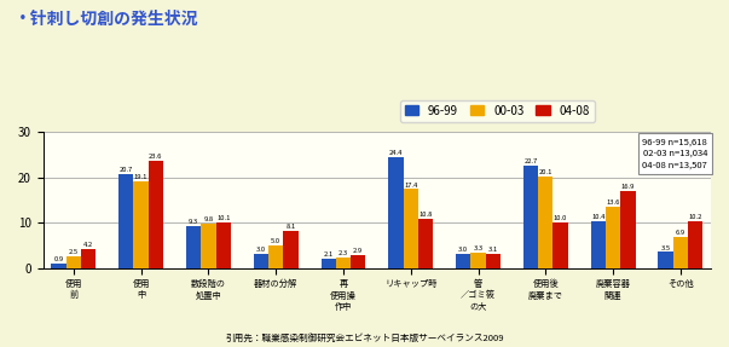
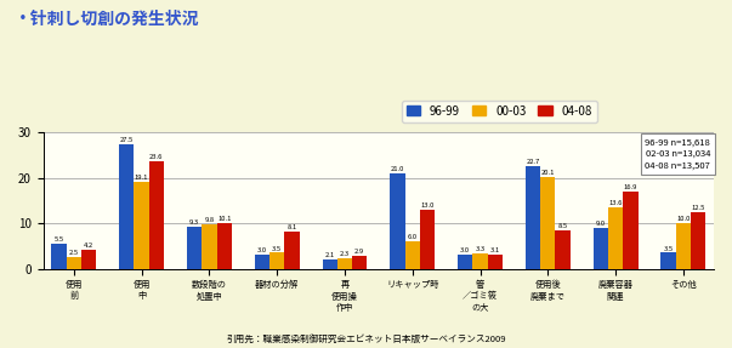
96-99/使用 前: 0.9 -> 5.5
96-99/使用 中: 20.7 -> 27.5
00-03/器材の分解: 5.0 -> 3.5
96-99/リキャップ時: 24.4 -> 21.0
00-03/リキャップ時: 17.4 -> 6.0
04-08/リキャップ時: 10.8 -> 13.0
04-08/使用後 廃棄まで: 10.0 -> 8.5
96-99/廃棄容器 関連: 10.4 -> 9.0
00-03/その他: 6.9 -> 10.0
04-08/その他: 10.2 -> 12.5
